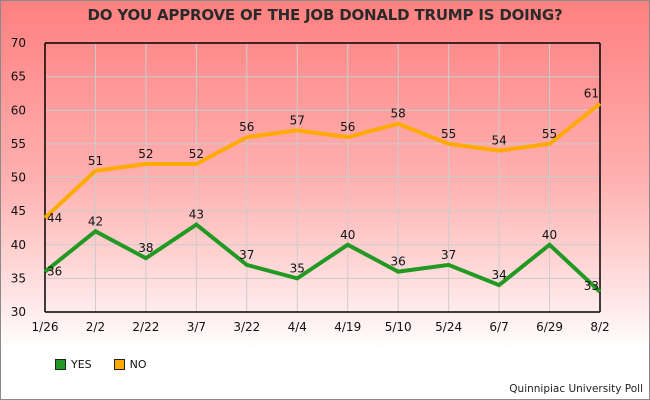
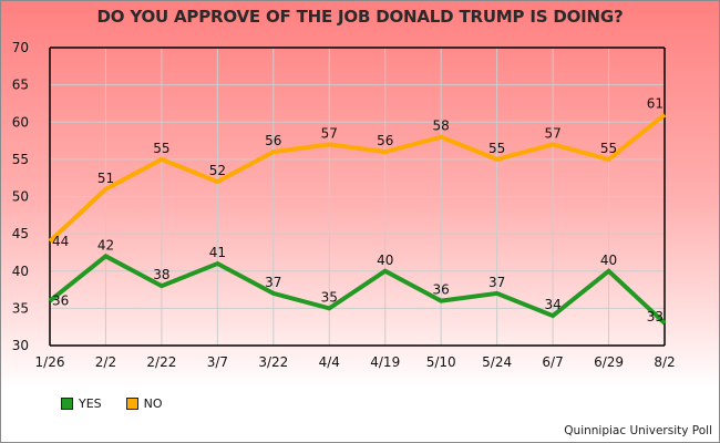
NO/2/22: 52 -> 55
YES/3/7: 43 -> 41
NO/6/7: 54 -> 57
